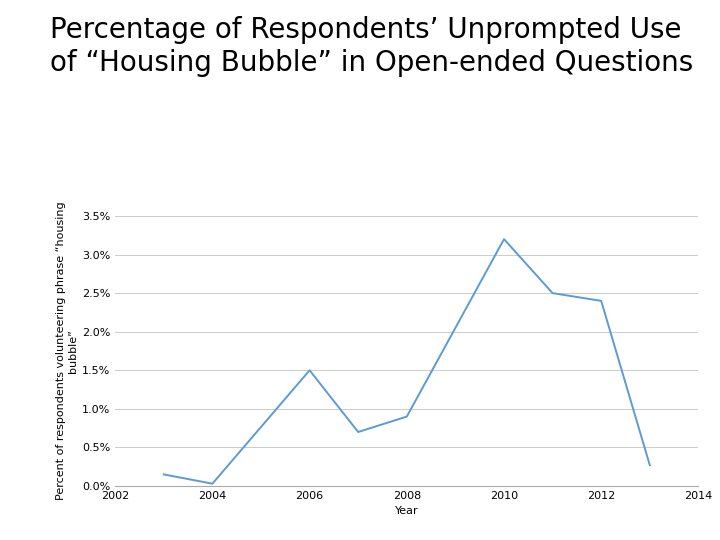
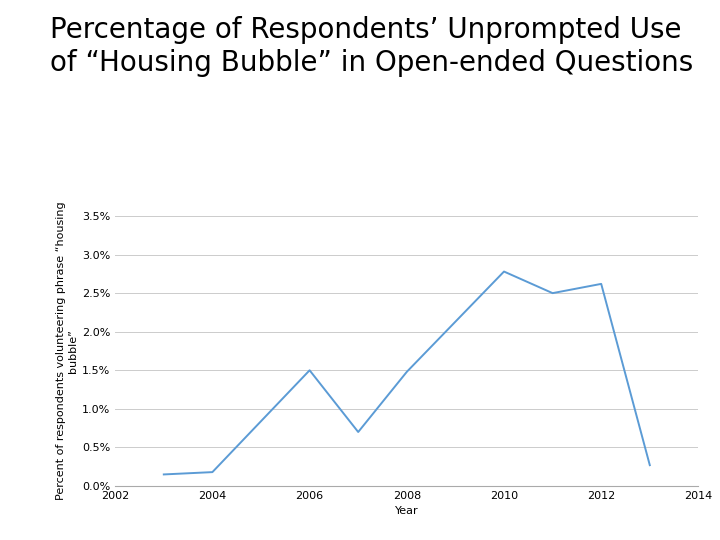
2004: 0.03% -> 0.18%
2008: 0.90% -> 1.48%
2010: 3.20% -> 2.78%
2012: 2.40% -> 2.62%
